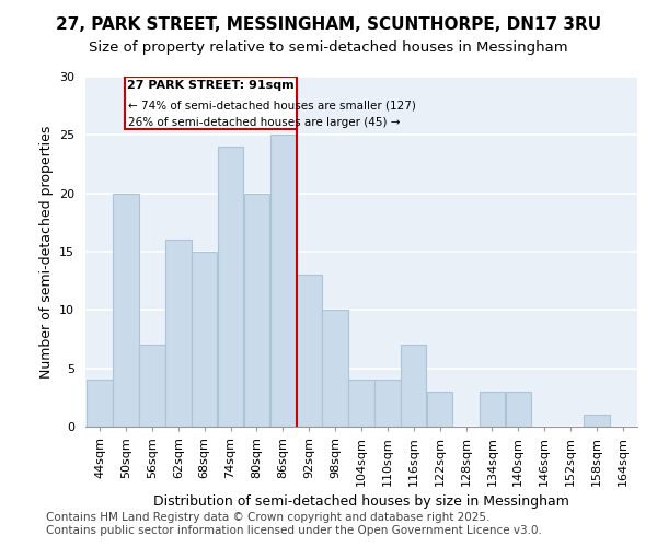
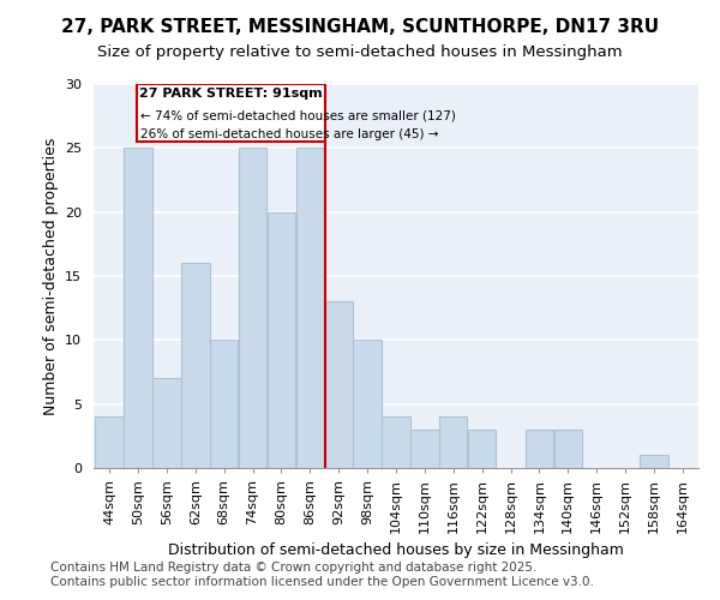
50sqm: 20 -> 25
68sqm: 15 -> 10
74sqm: 24 -> 25
110sqm: 4 -> 3
116sqm: 7 -> 4
